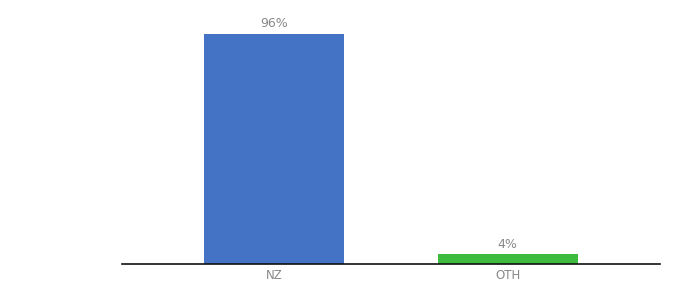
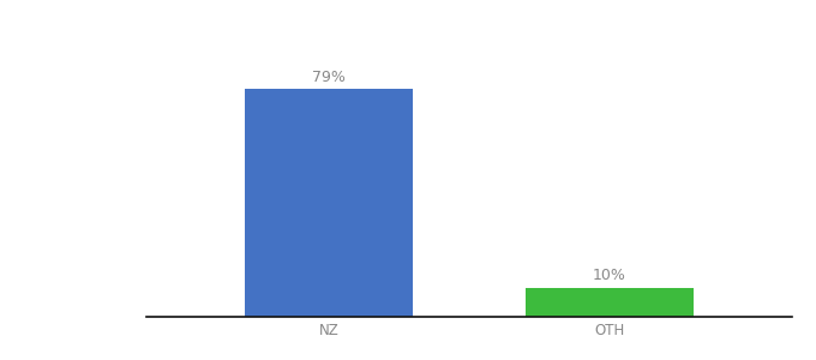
NZ: 96% -> 79%
OTH: 4% -> 10%
